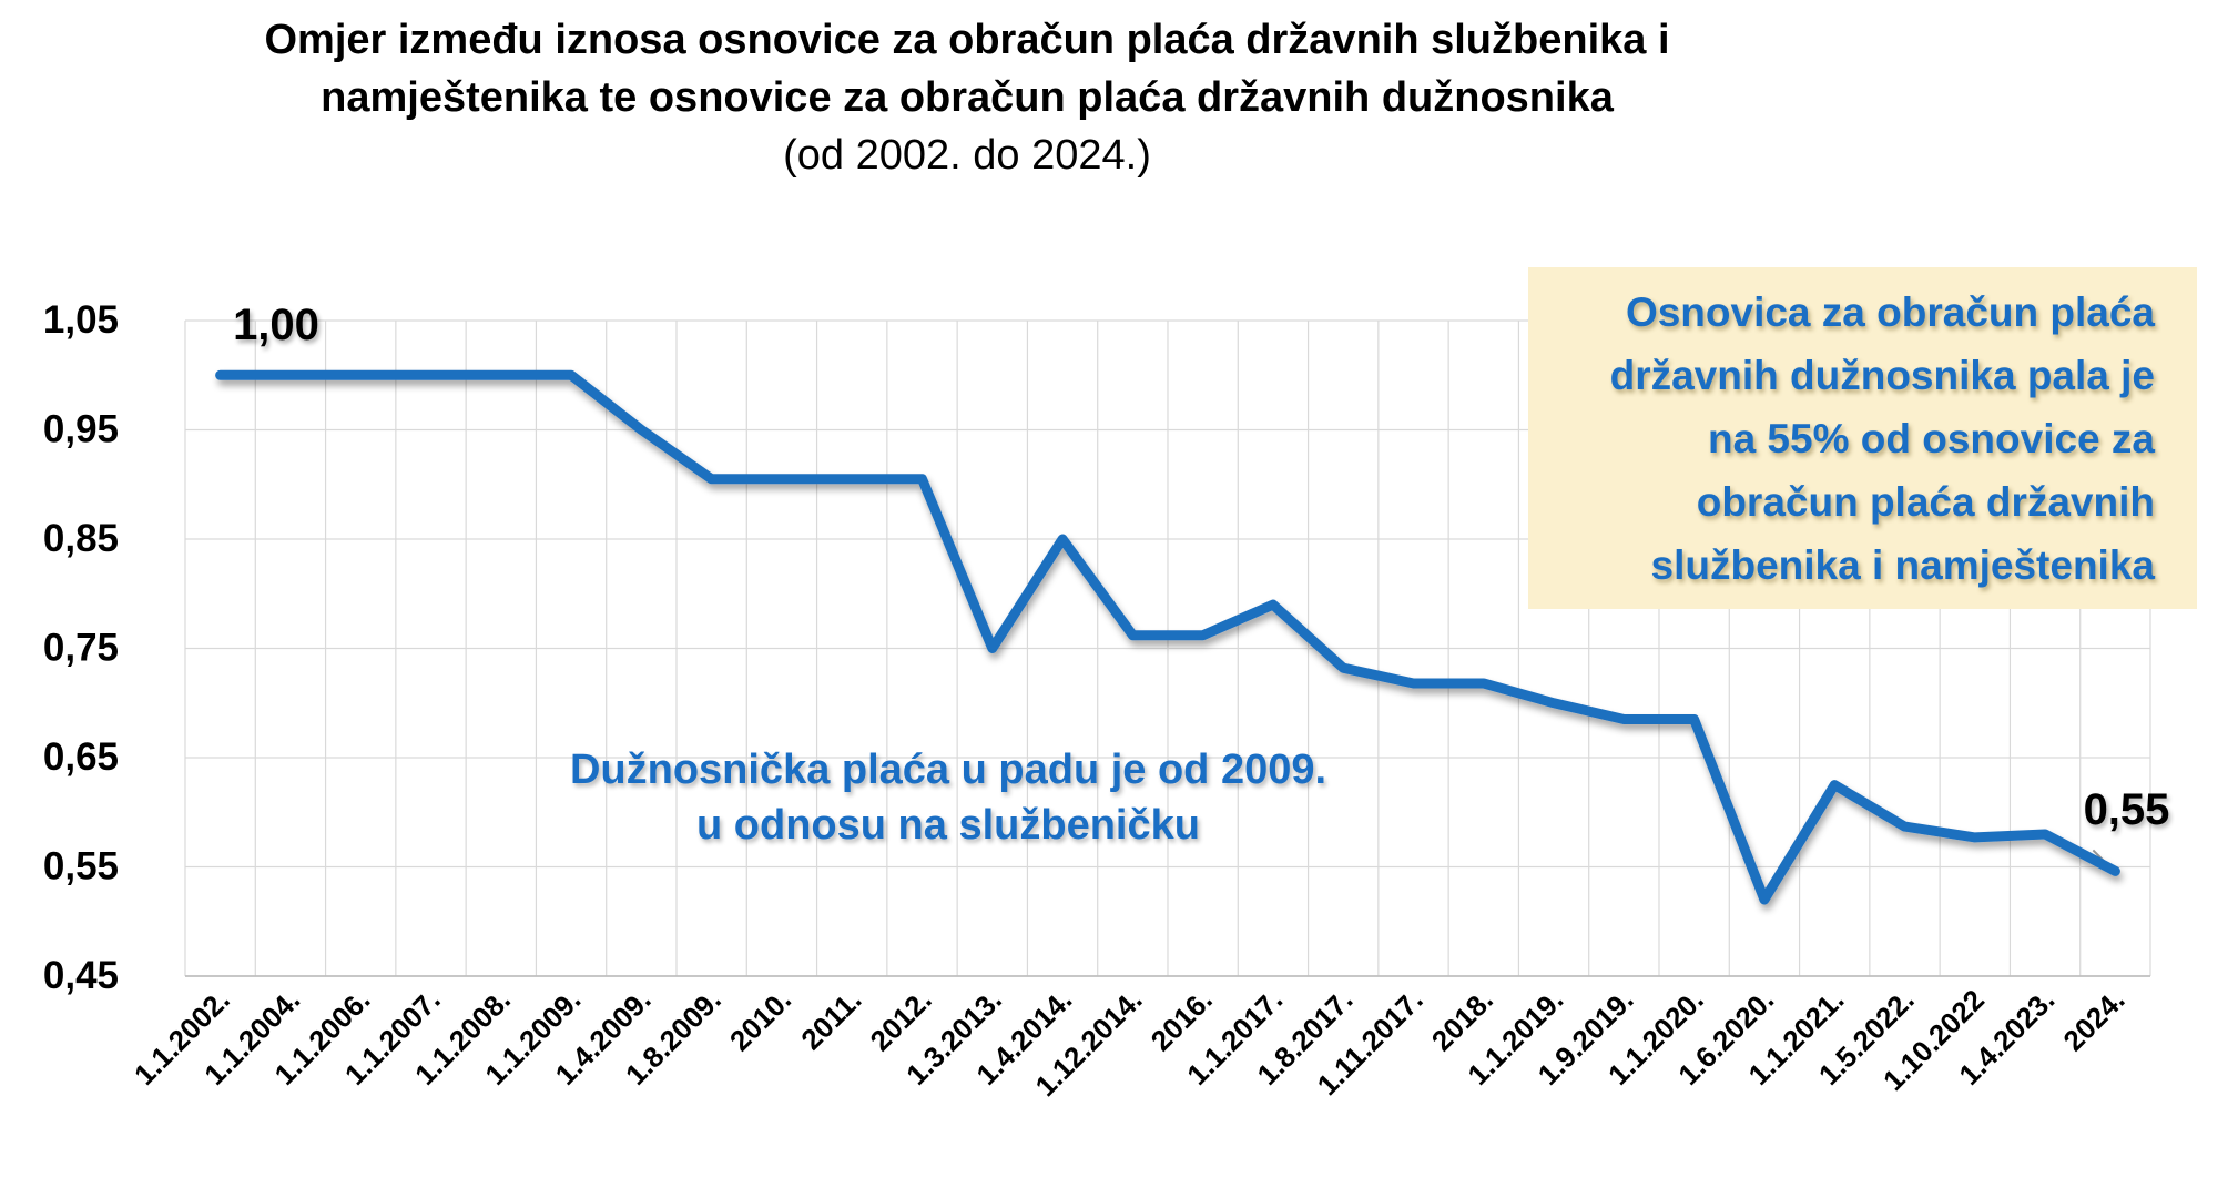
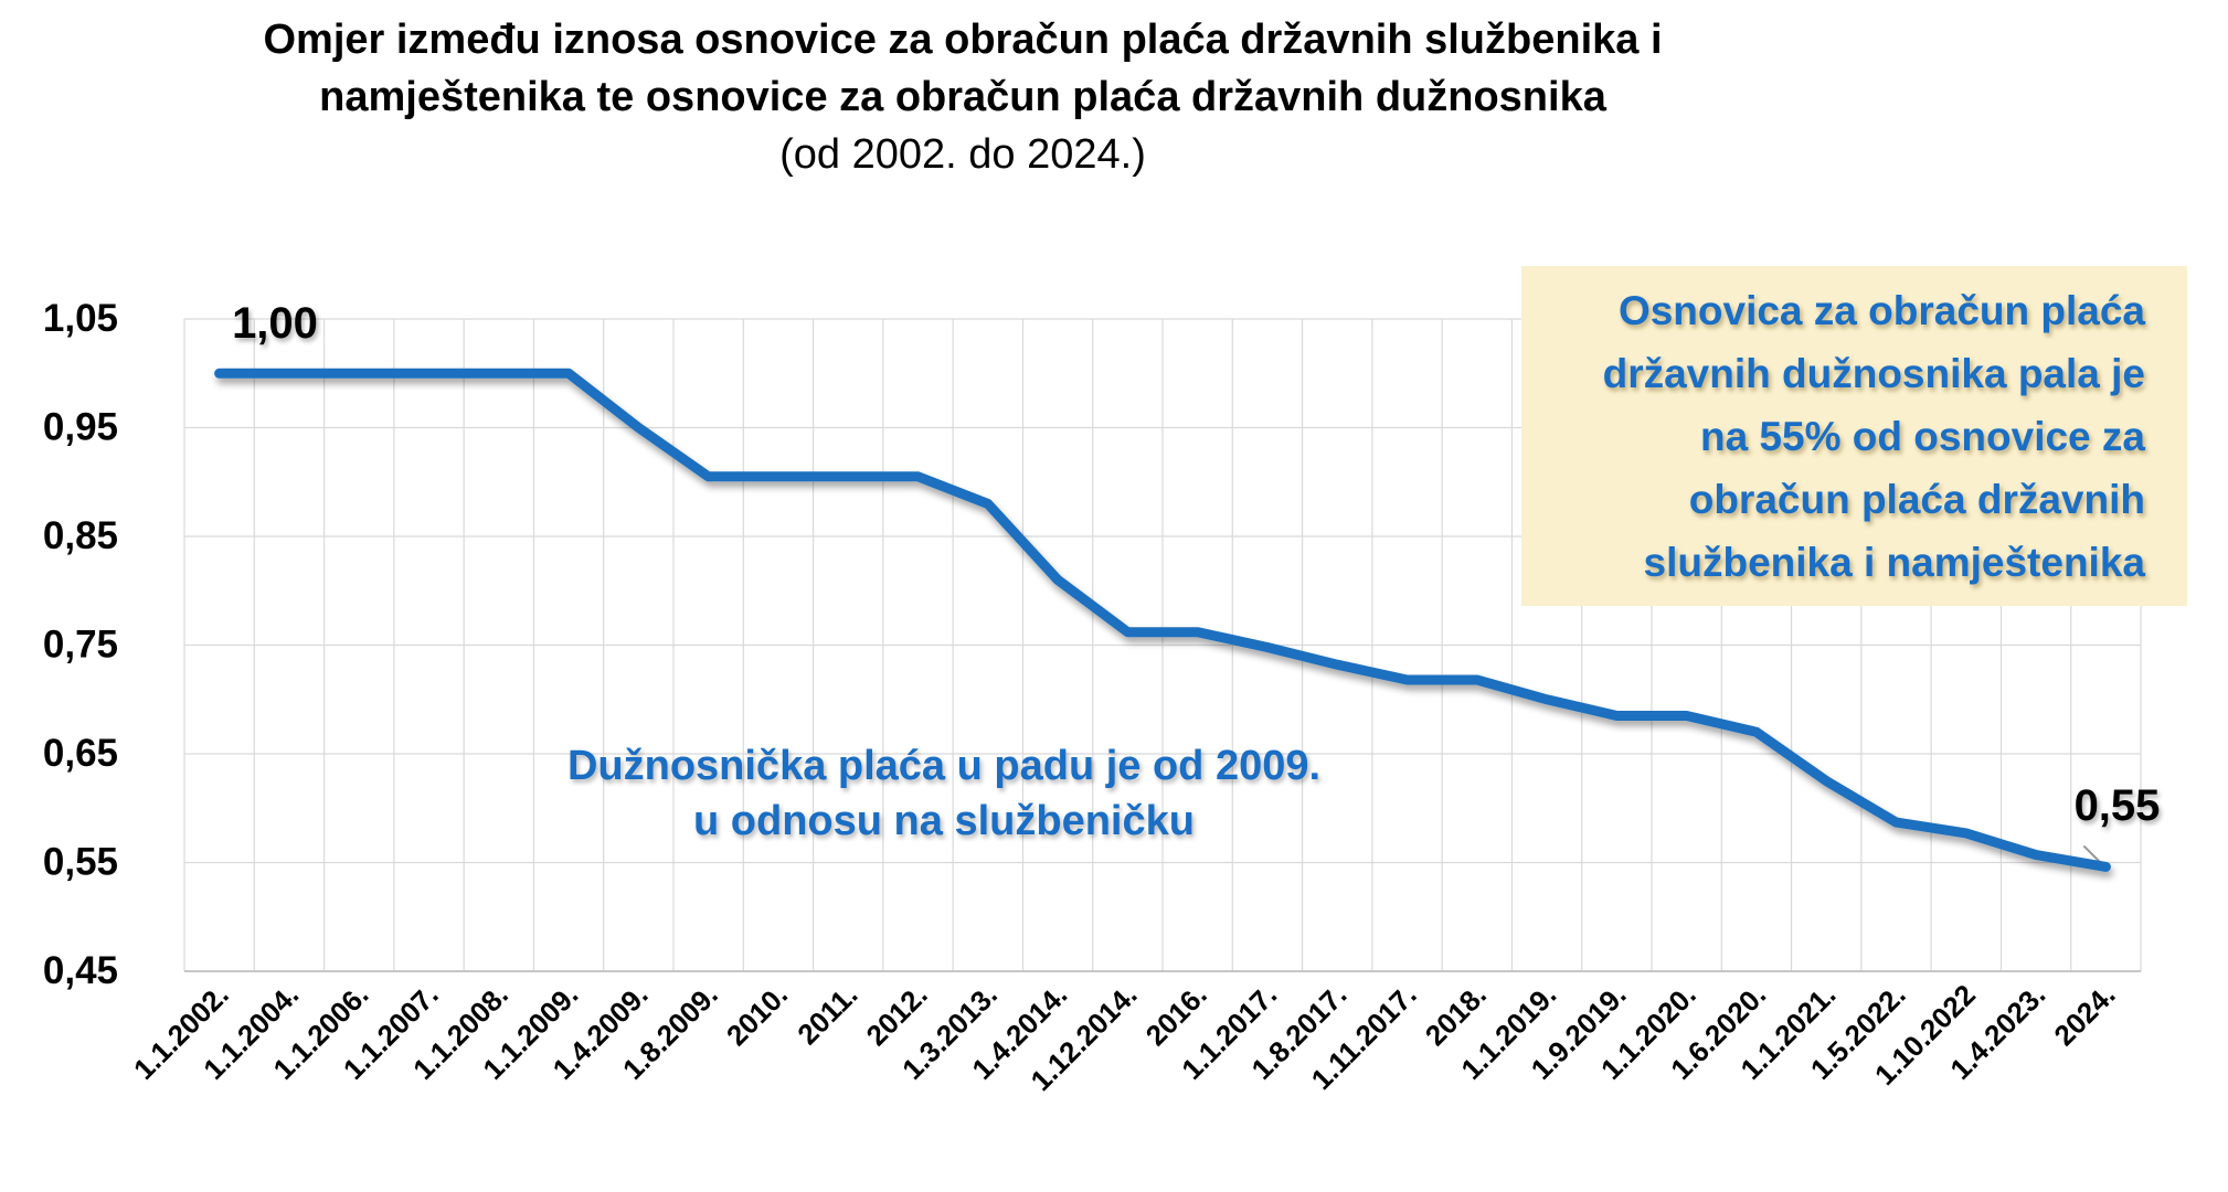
1.3.2013.: 0,75 -> 0,88
1.4.2014.: 0,85 -> 0,81
1.1.2017.: 0,79 -> 0,75
1.6.2020.: 0,52 -> 0,67
1.4.2023.: 0,58 -> 0,56
